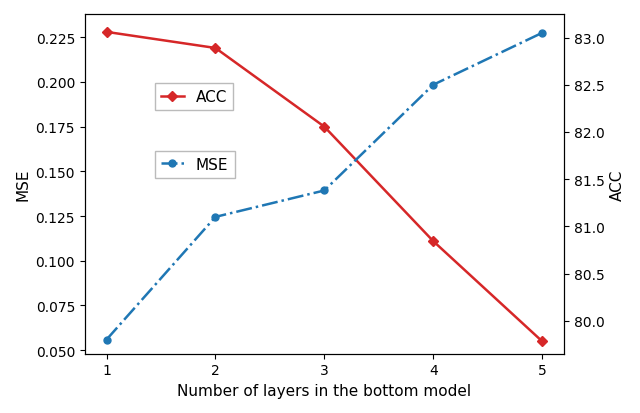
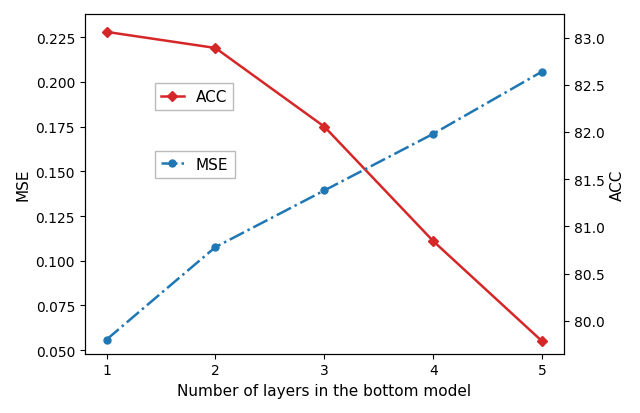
MSE/2: 81.10 -> 80.78
MSE/4: 82.50 -> 81.98
MSE/5: 83.05 -> 82.64
